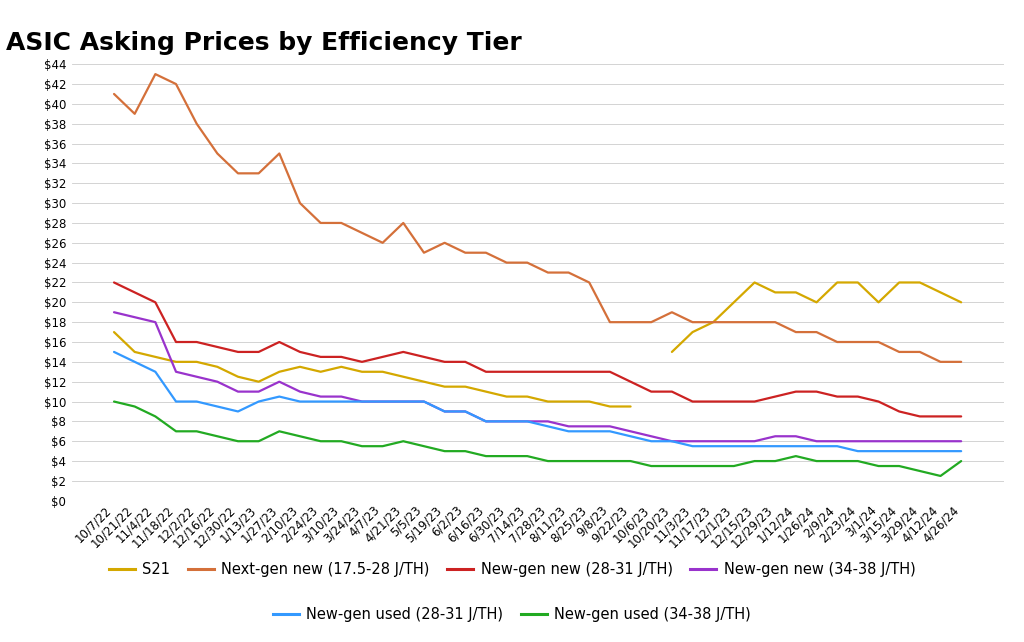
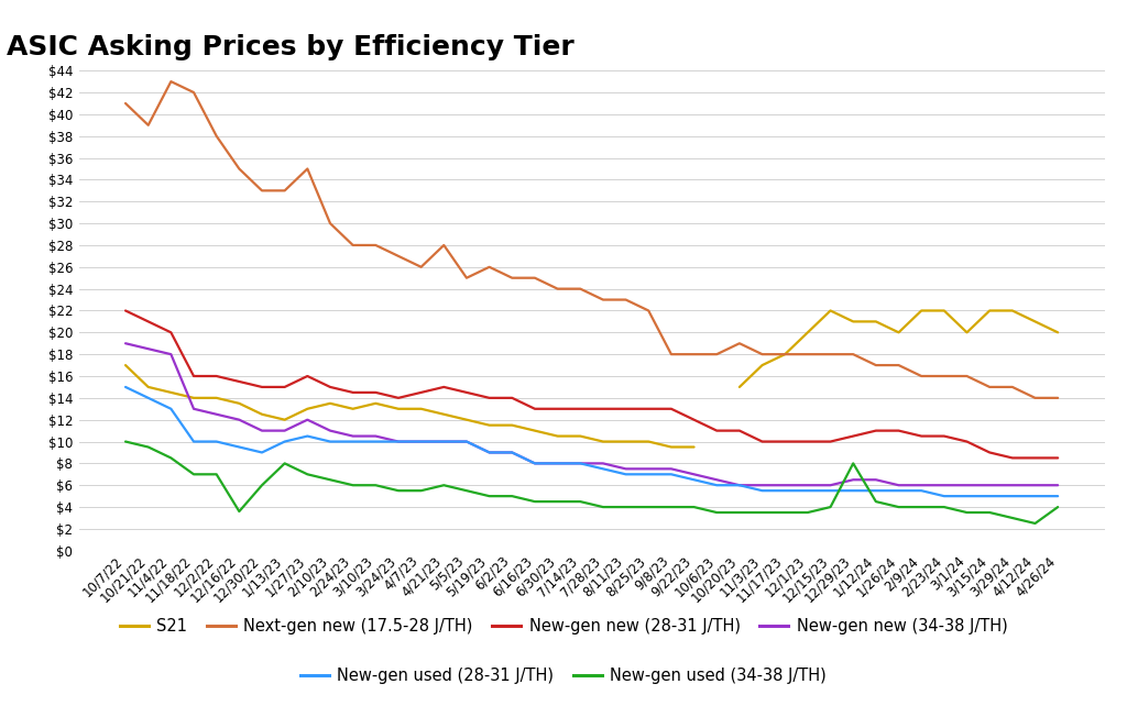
New-gen used (34-38 J/TH)/12/16/22: $6.5 -> $3.6
New-gen used (34-38 J/TH)/1/13/23: $6.0 -> $8.0
New-gen used (34-38 J/TH)/12/29/23: $4.0 -> $8.0
